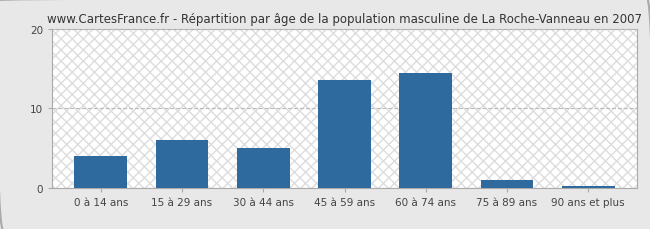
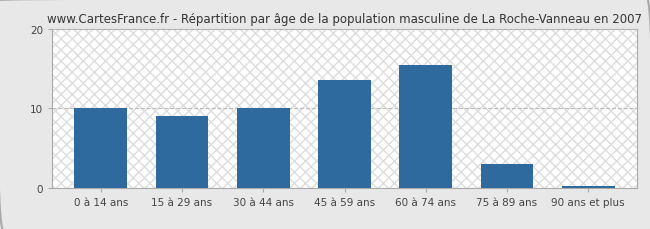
0 à 14 ans: 4.0 -> 10.0
15 à 29 ans: 6.0 -> 9.0
30 à 44 ans: 5.0 -> 10.0
60 à 74 ans: 14.4 -> 15.5
75 à 89 ans: 1.0 -> 3.0
